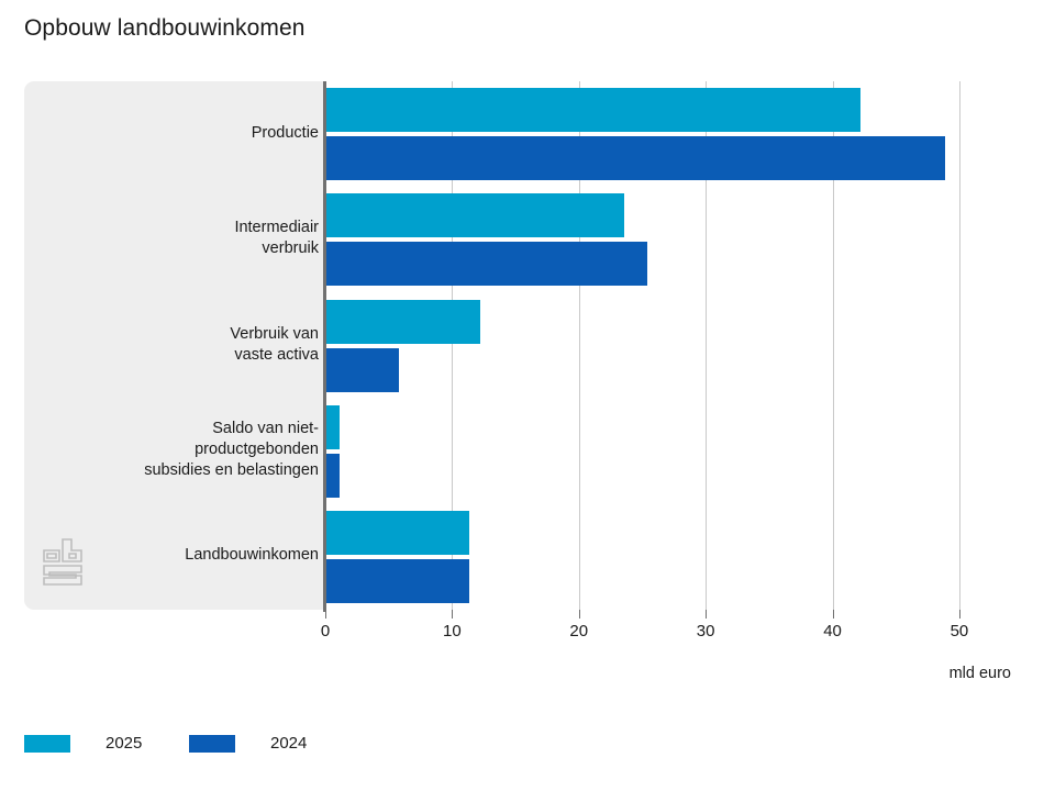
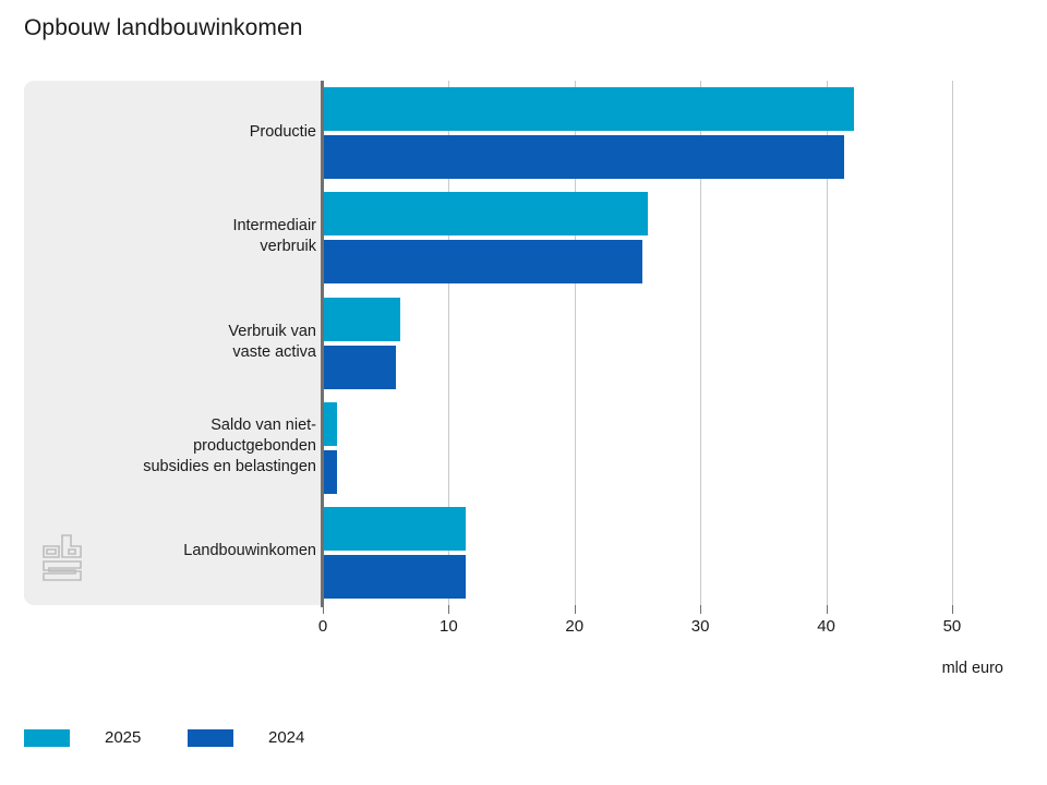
2024/Productie: 48.8 -> 41.3
2025/Intermediair verbruik: 23.5 -> 25.7
2025/Verbruik van vaste activa: 12.1 -> 6.1
